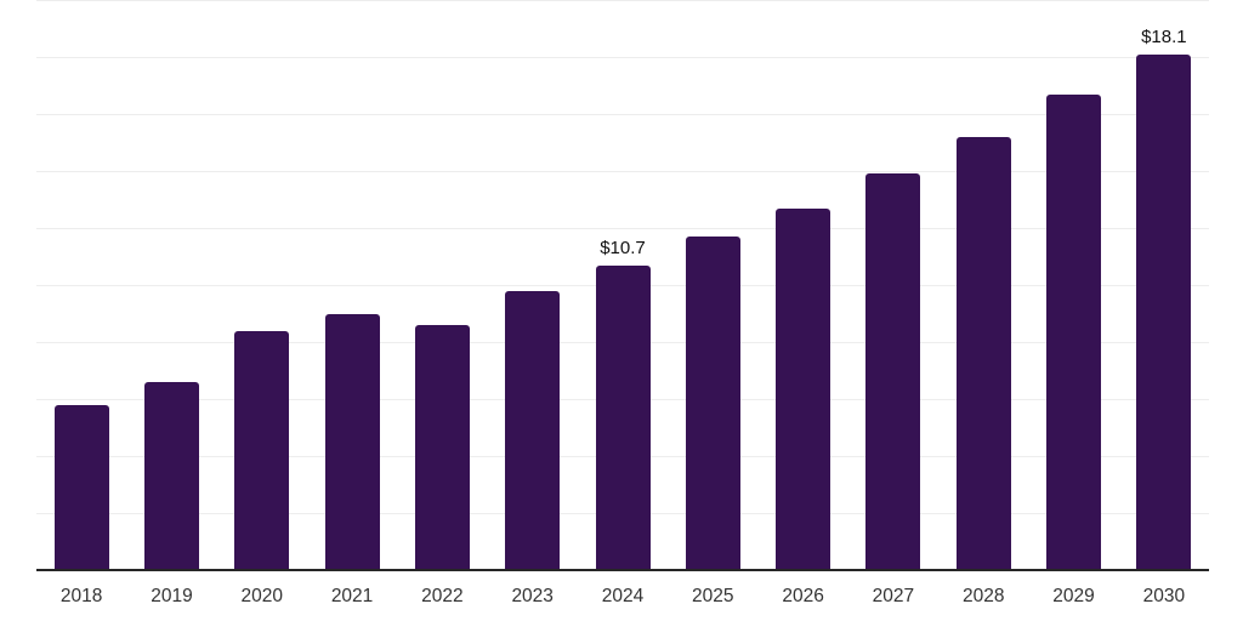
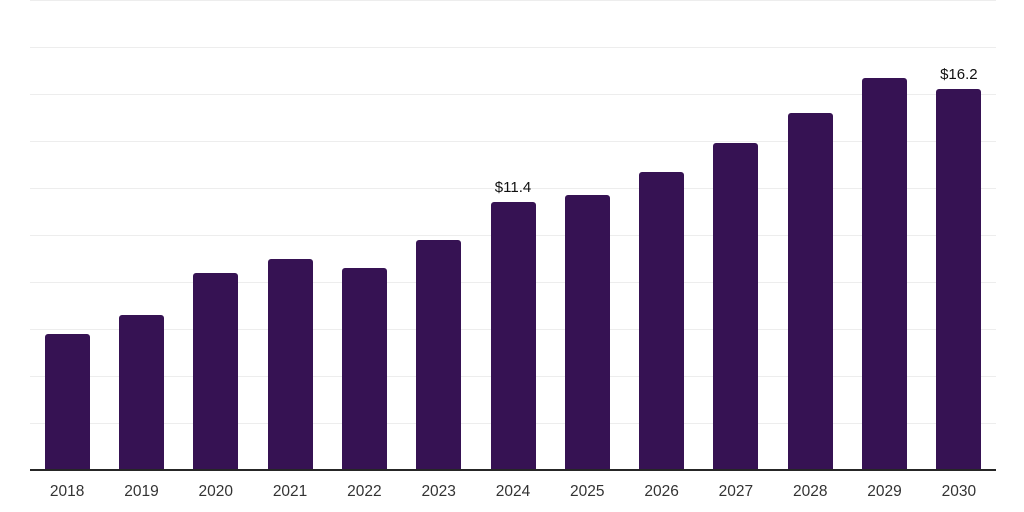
2024: $10.7 -> $11.4
2030: $18.1 -> $16.2
